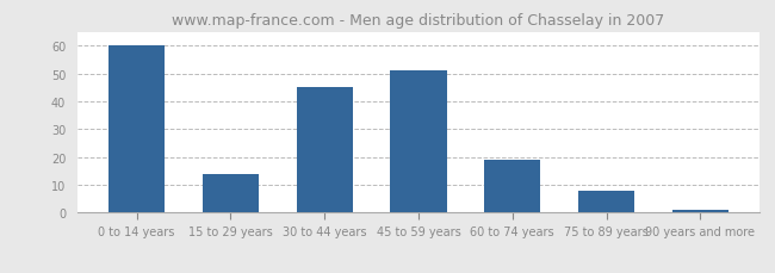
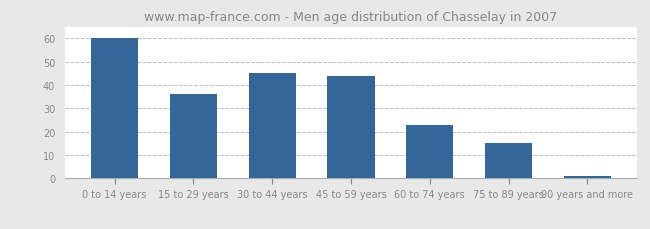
15 to 29 years: 14 -> 36
45 to 59 years: 51 -> 44
60 to 74 years: 19 -> 23
75 to 89 years: 8 -> 15
